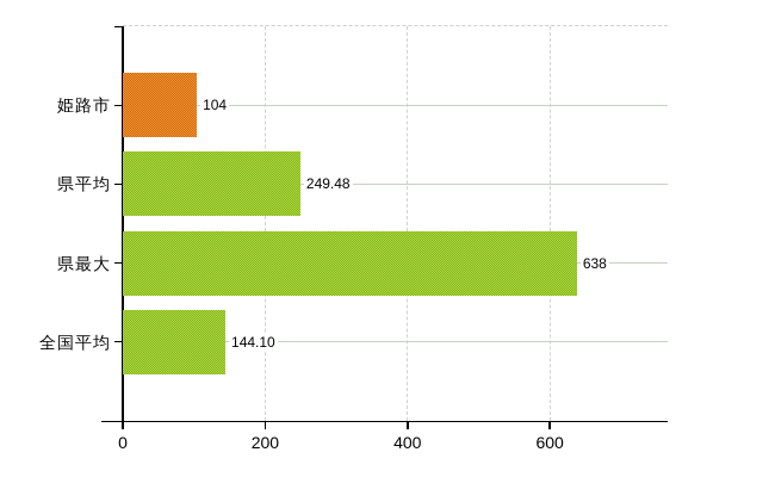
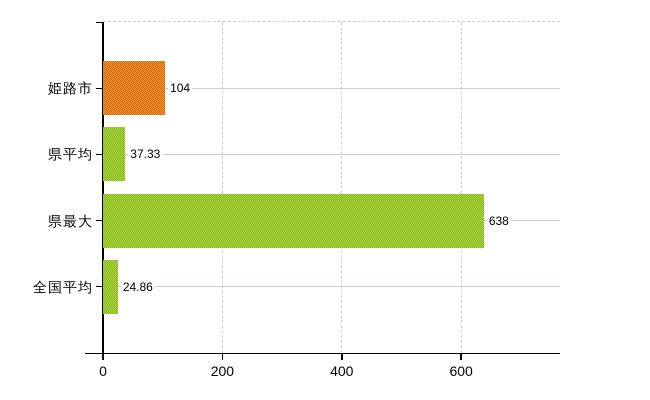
県平均: 249.48 -> 37.33
全国平均: 144.10 -> 24.86
